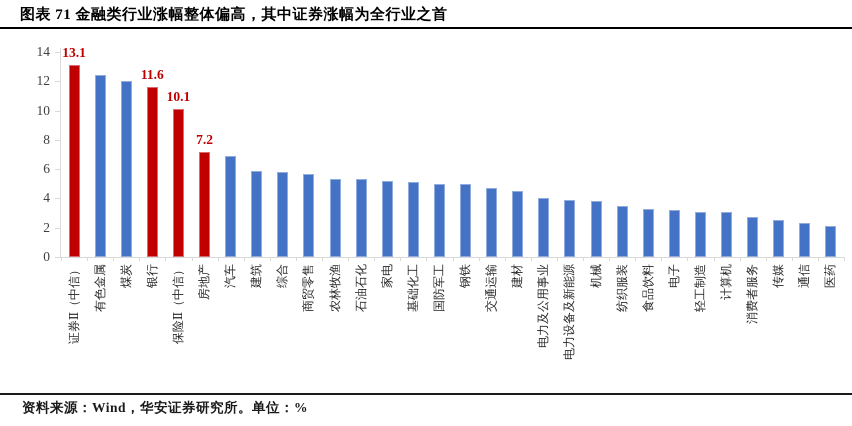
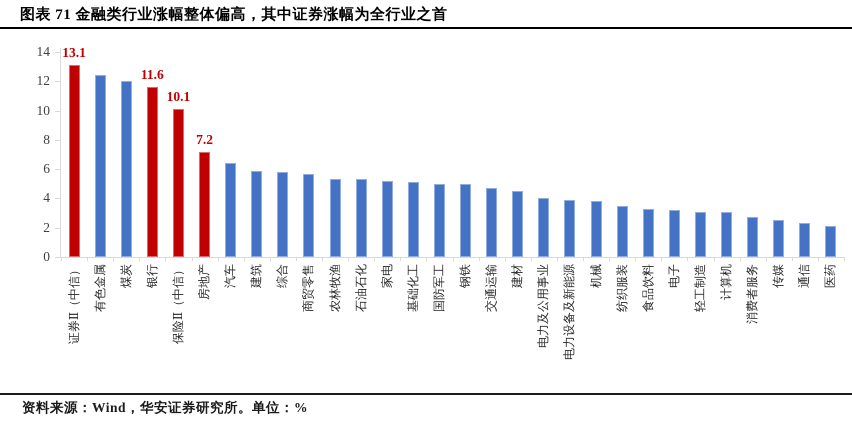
汽车: 6.9 -> 6.4
